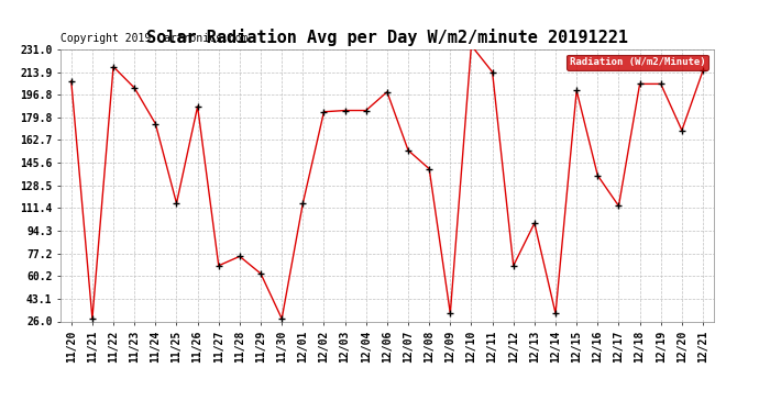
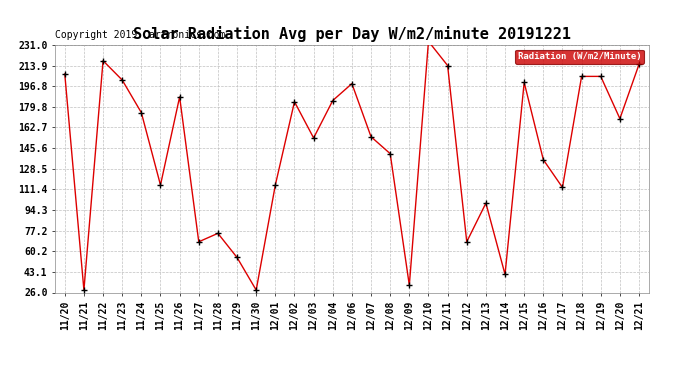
11/29: 62 -> 55
12/03: 185 -> 154
12/14: 32 -> 41
